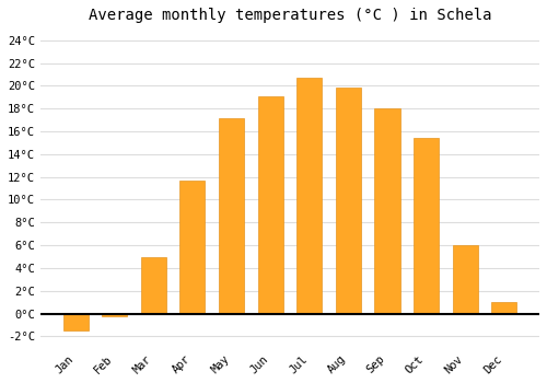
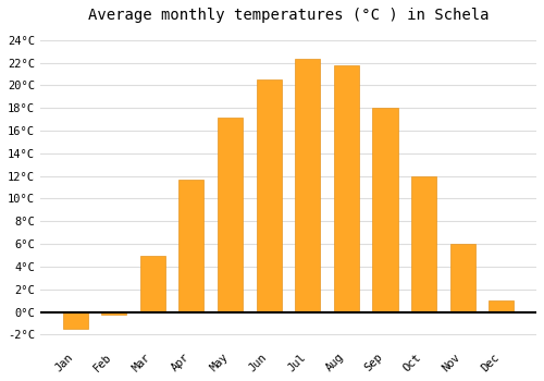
Jun: 19.1°C -> 20.5°C
Jul: 20.7°C -> 22.3°C
Aug: 19.8°C -> 21.8°C
Oct: 15.4°C -> 12.0°C
